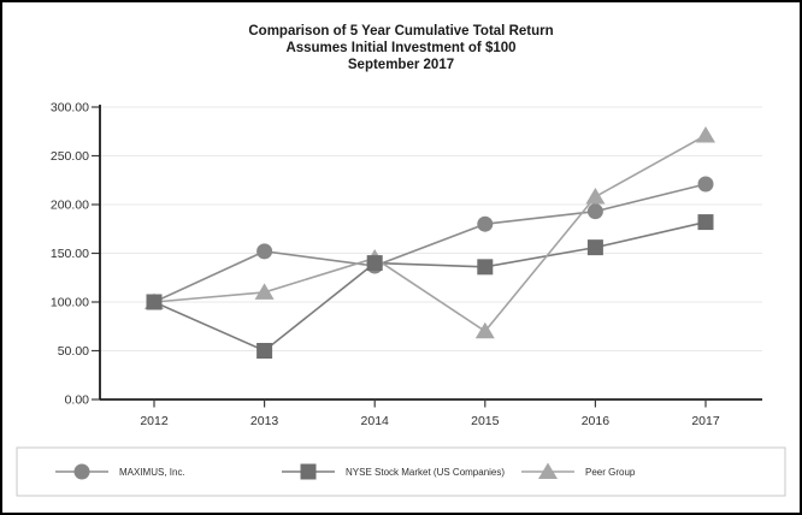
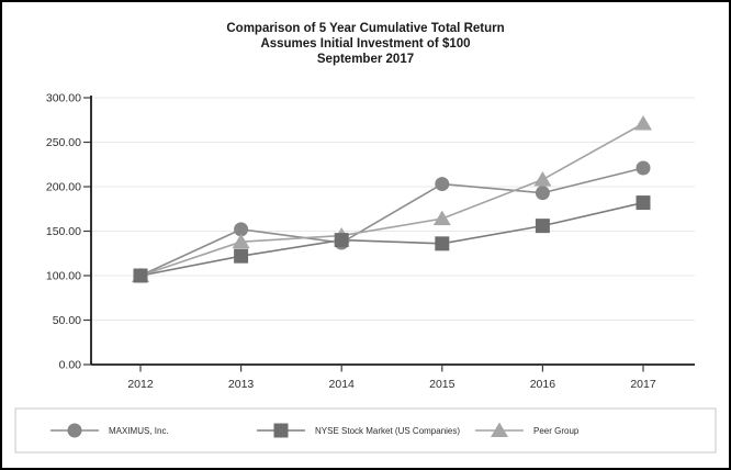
NYSE Stock Market (US Companies)/2013: 50 -> 120
Peer Group/2013: 110 -> 140
MAXIMUS, Inc./2015: 180 -> 200
Peer Group/2015: 70 -> 160
